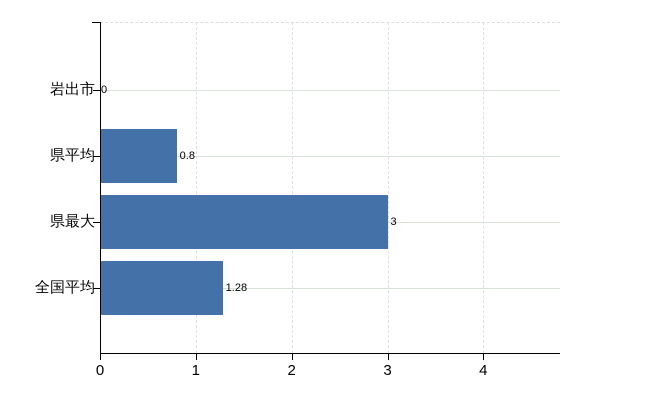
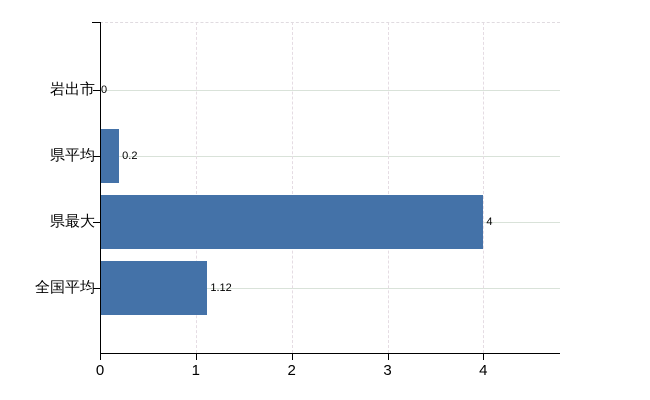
県平均: 0.8 -> 0.2
県最大: 3 -> 4
全国平均: 1.28 -> 1.12
